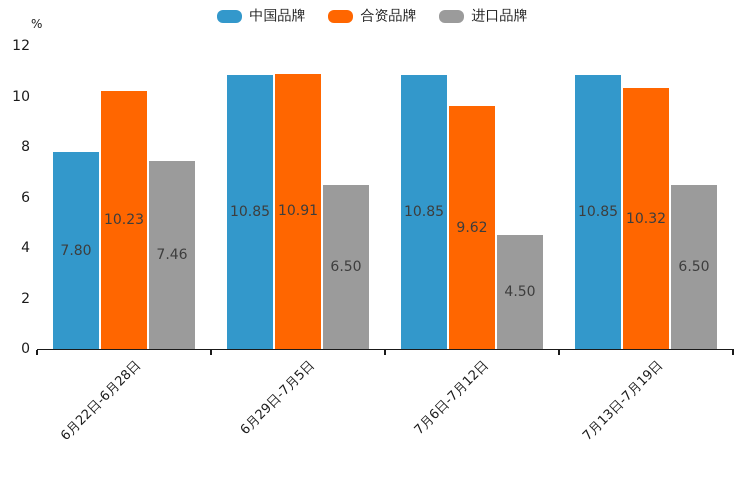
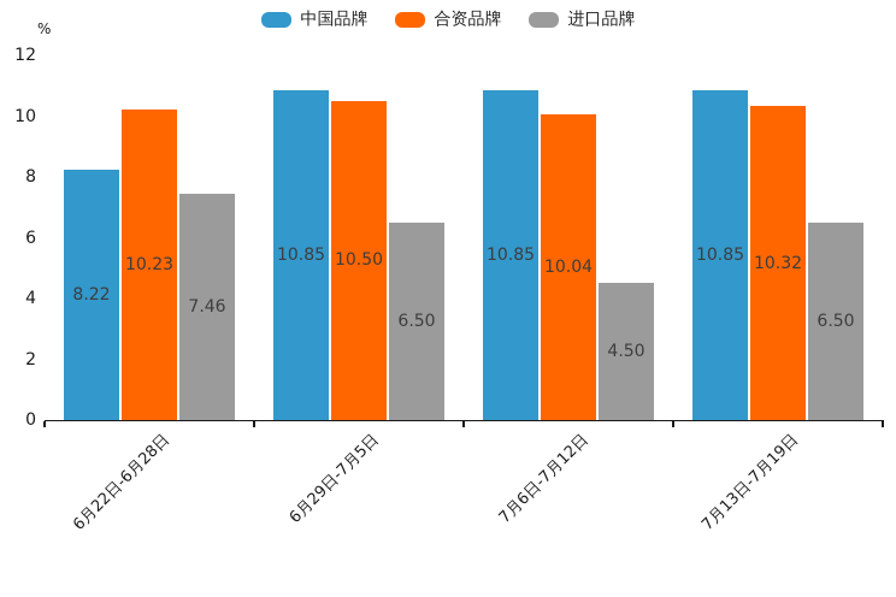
中国品牌/6月22日-6月28日: 7.80 -> 8.22
合资品牌/6月29日-7月5日: 10.91 -> 10.50
合资品牌/7月6日-7月12日: 9.62 -> 10.04
